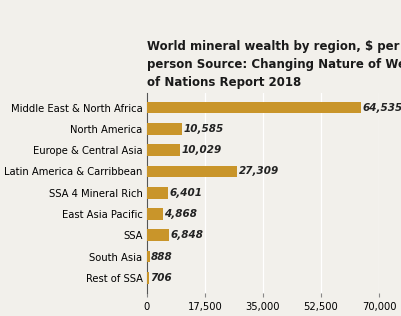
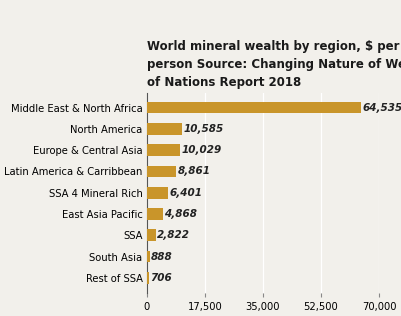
Latin America & Carribbean: 27,309 -> 8,861
SSA: 6,848 -> 2,822
